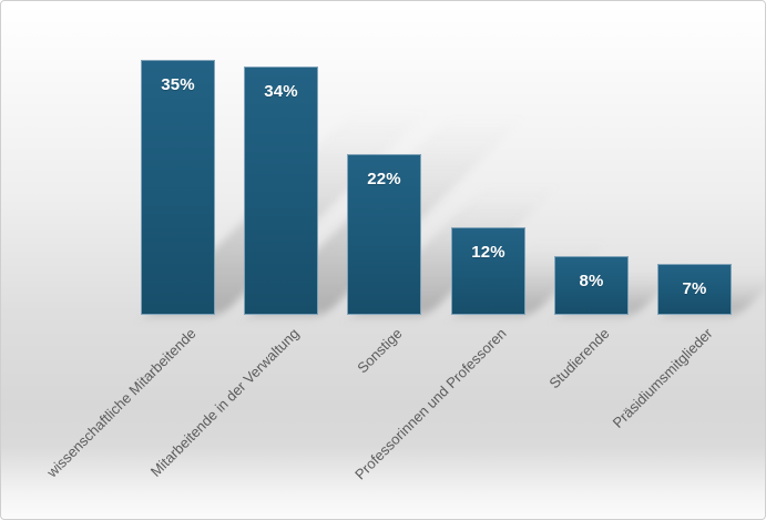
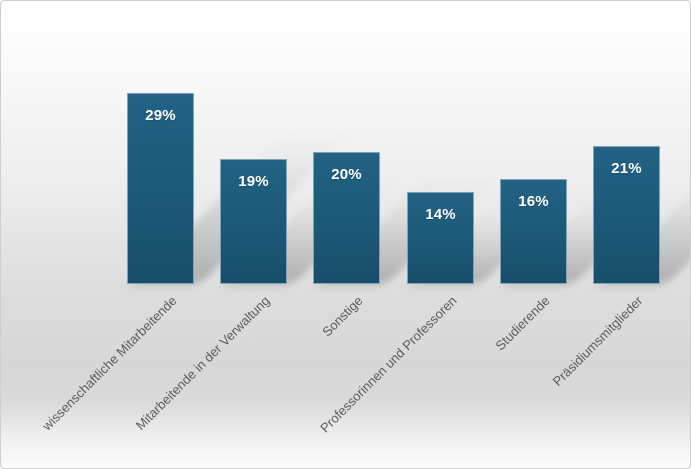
wissenschaftliche Mitarbeitende: 35% -> 29%
Mitarbeitende in der Verwaltung: 34% -> 19%
Sonstige: 22% -> 20%
Professorinnen und Professoren: 12% -> 14%
Studierende: 8% -> 16%
Präsidiumsmitglieder: 7% -> 21%
